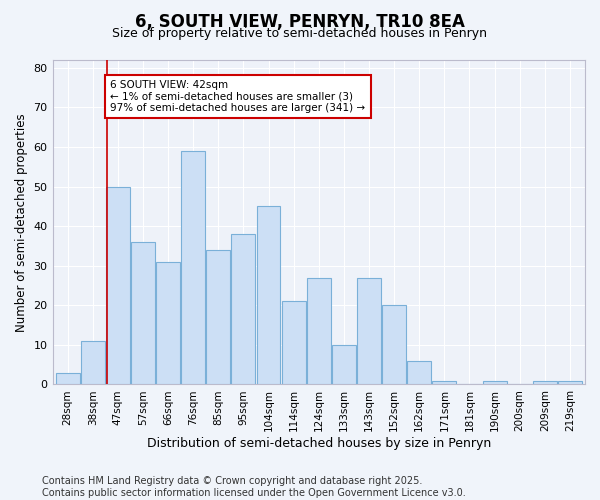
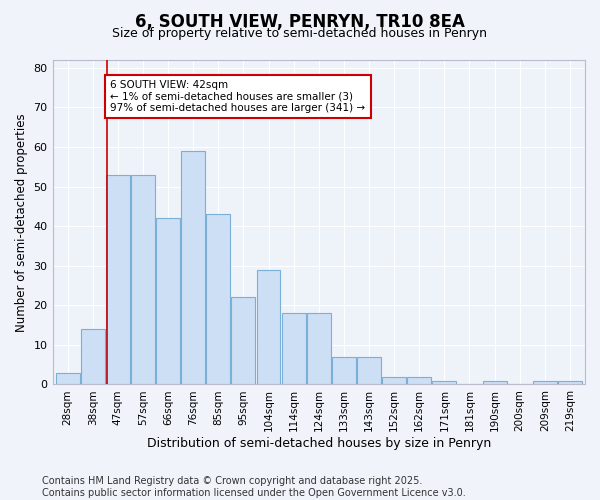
38sqm: 11 -> 14
47sqm: 50 -> 53
57sqm: 36 -> 53
66sqm: 31 -> 42
85sqm: 34 -> 43
95sqm: 38 -> 22
104sqm: 45 -> 29
114sqm: 21 -> 18
124sqm: 27 -> 18
133sqm: 10 -> 7
143sqm: 27 -> 7
152sqm: 20 -> 2
162sqm: 6 -> 2
